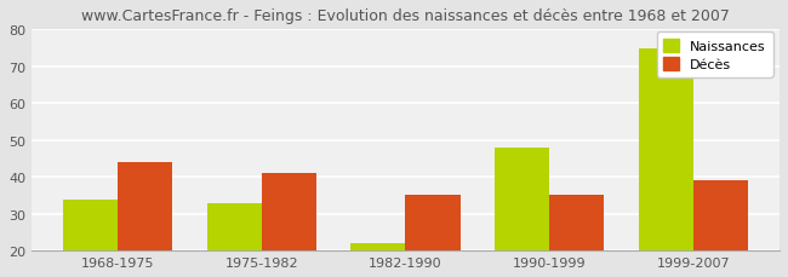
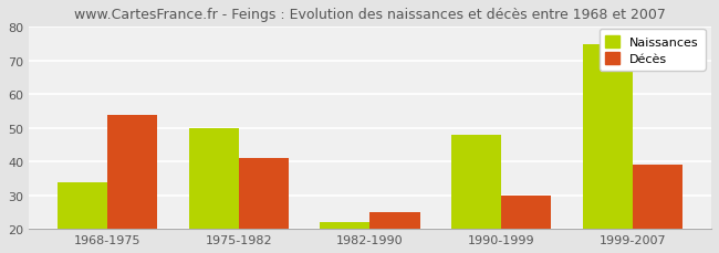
Décès/1968-1975: 44 -> 54
Naissances/1975-1982: 33 -> 50
Décès/1982-1990: 35 -> 25
Décès/1990-1999: 35 -> 30
